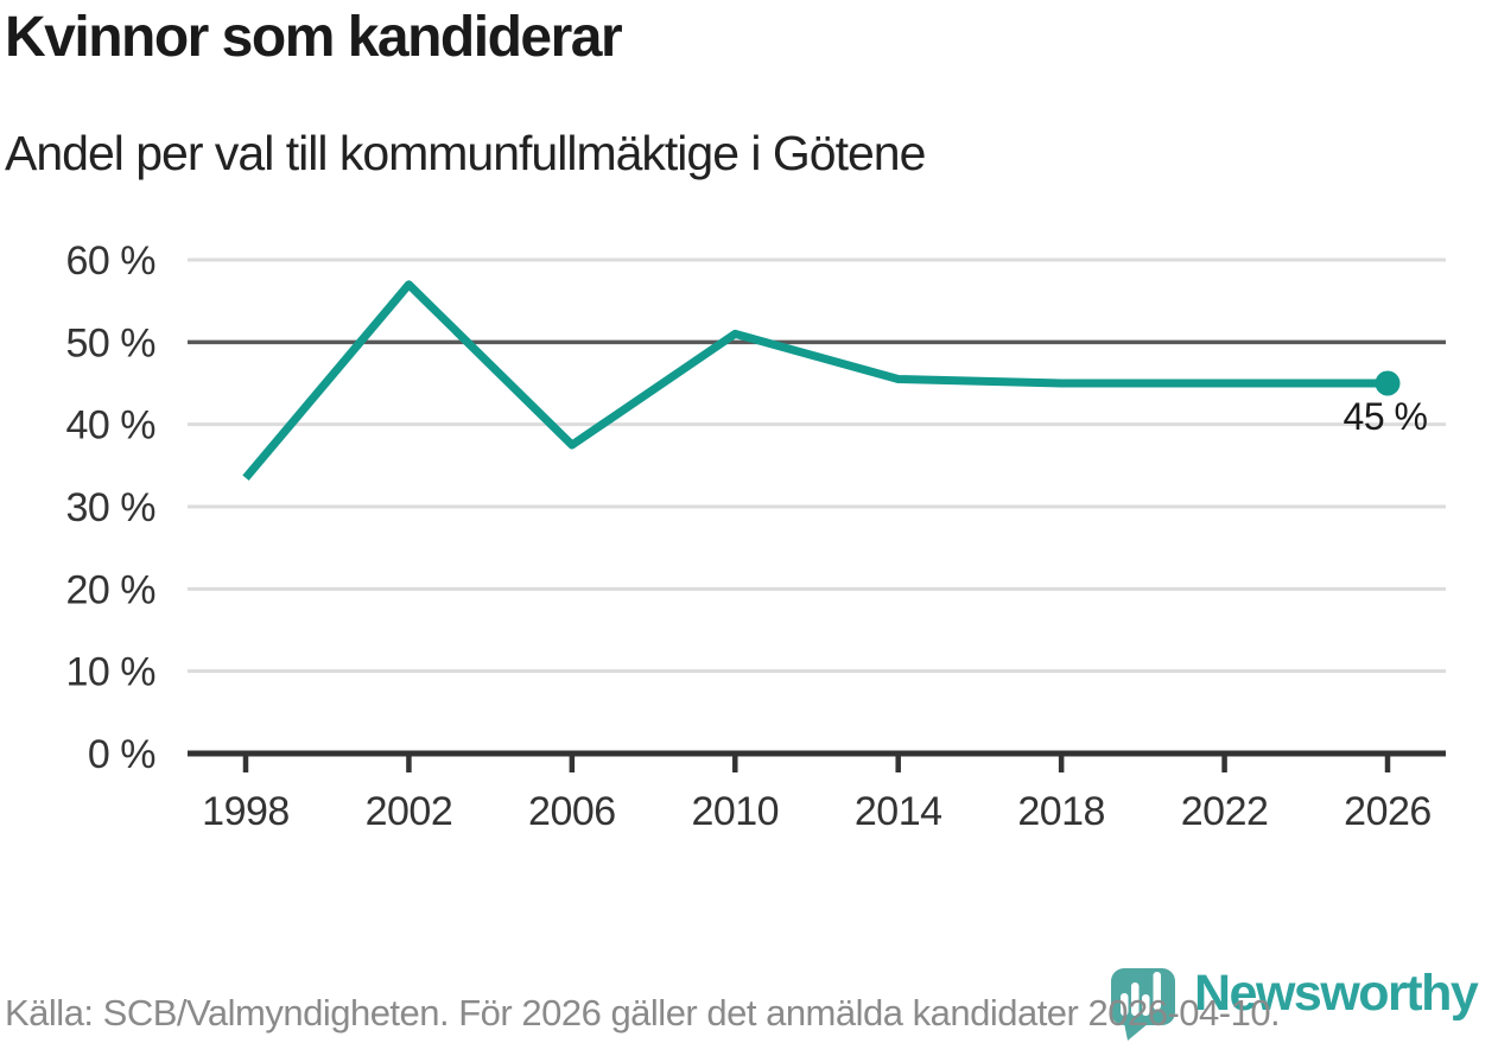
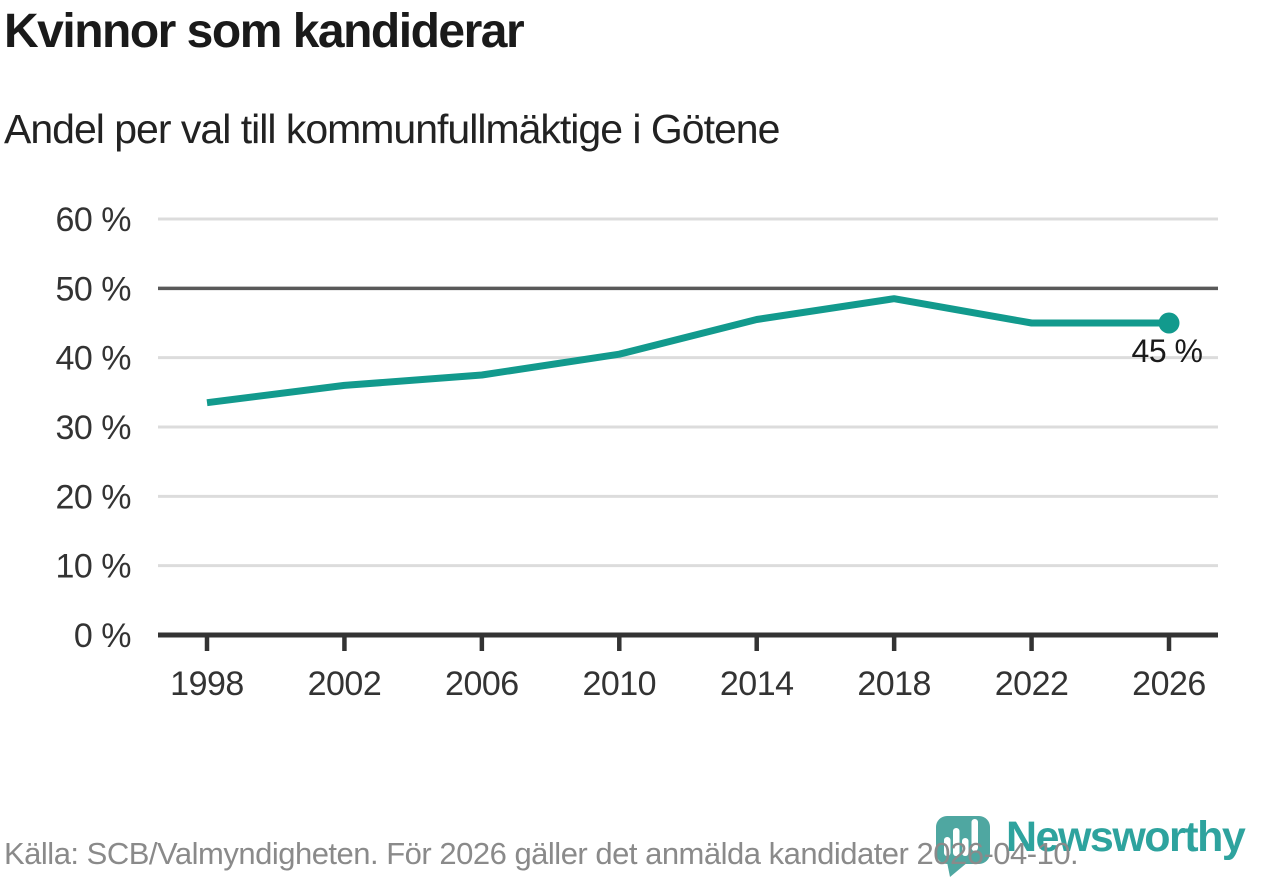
2002: 57% -> 36%
2010: 51% -> 40%
2018: 45% -> 48%
